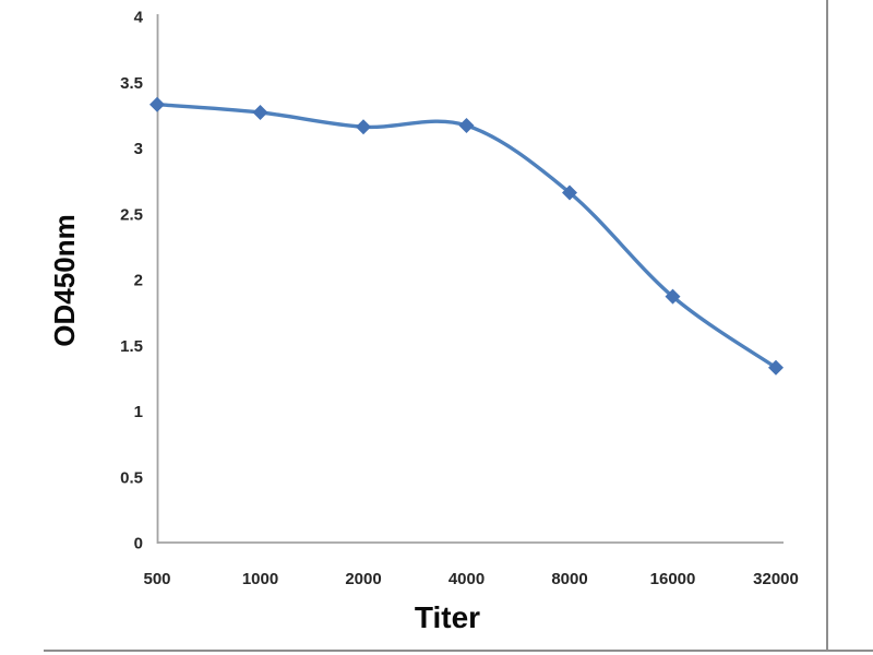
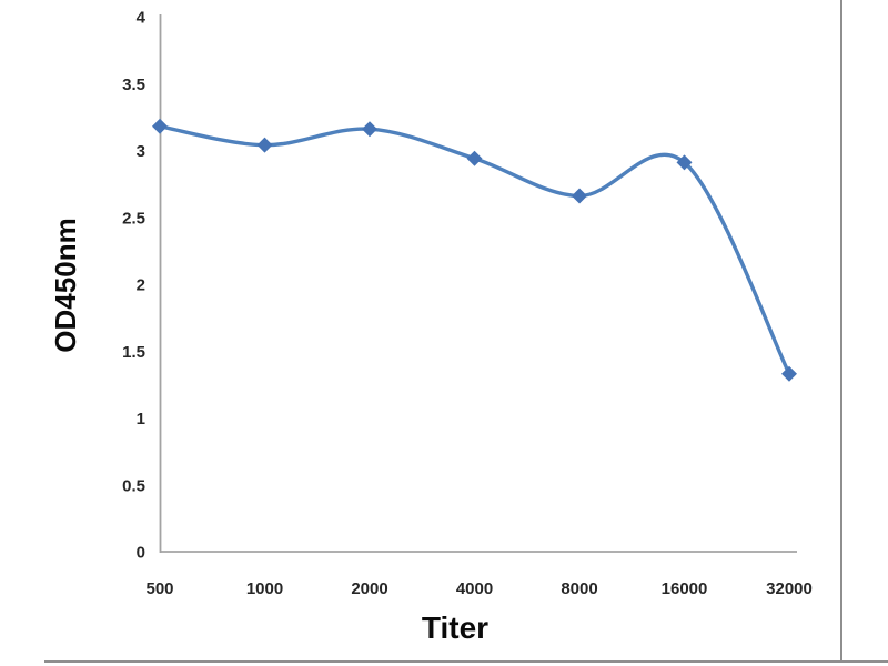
500: 3.33 -> 3.18
1000: 3.27 -> 3.04
4000: 3.17 -> 2.94
16000: 1.87 -> 2.91
